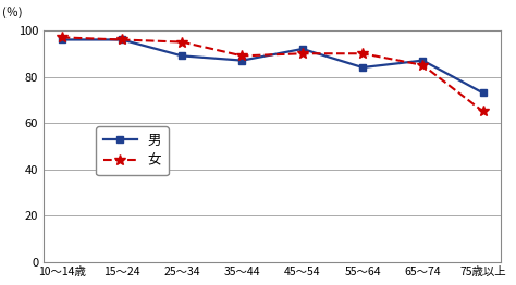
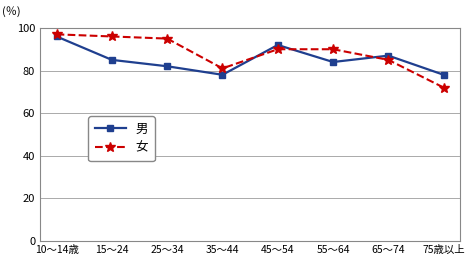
男/15～24: 96 -> 85
男/25～34: 89 -> 82
男/35～44: 87 -> 78
女/35～44: 89 -> 81
男/75歳以上: 73 -> 78
女/75歳以上: 65 -> 72
